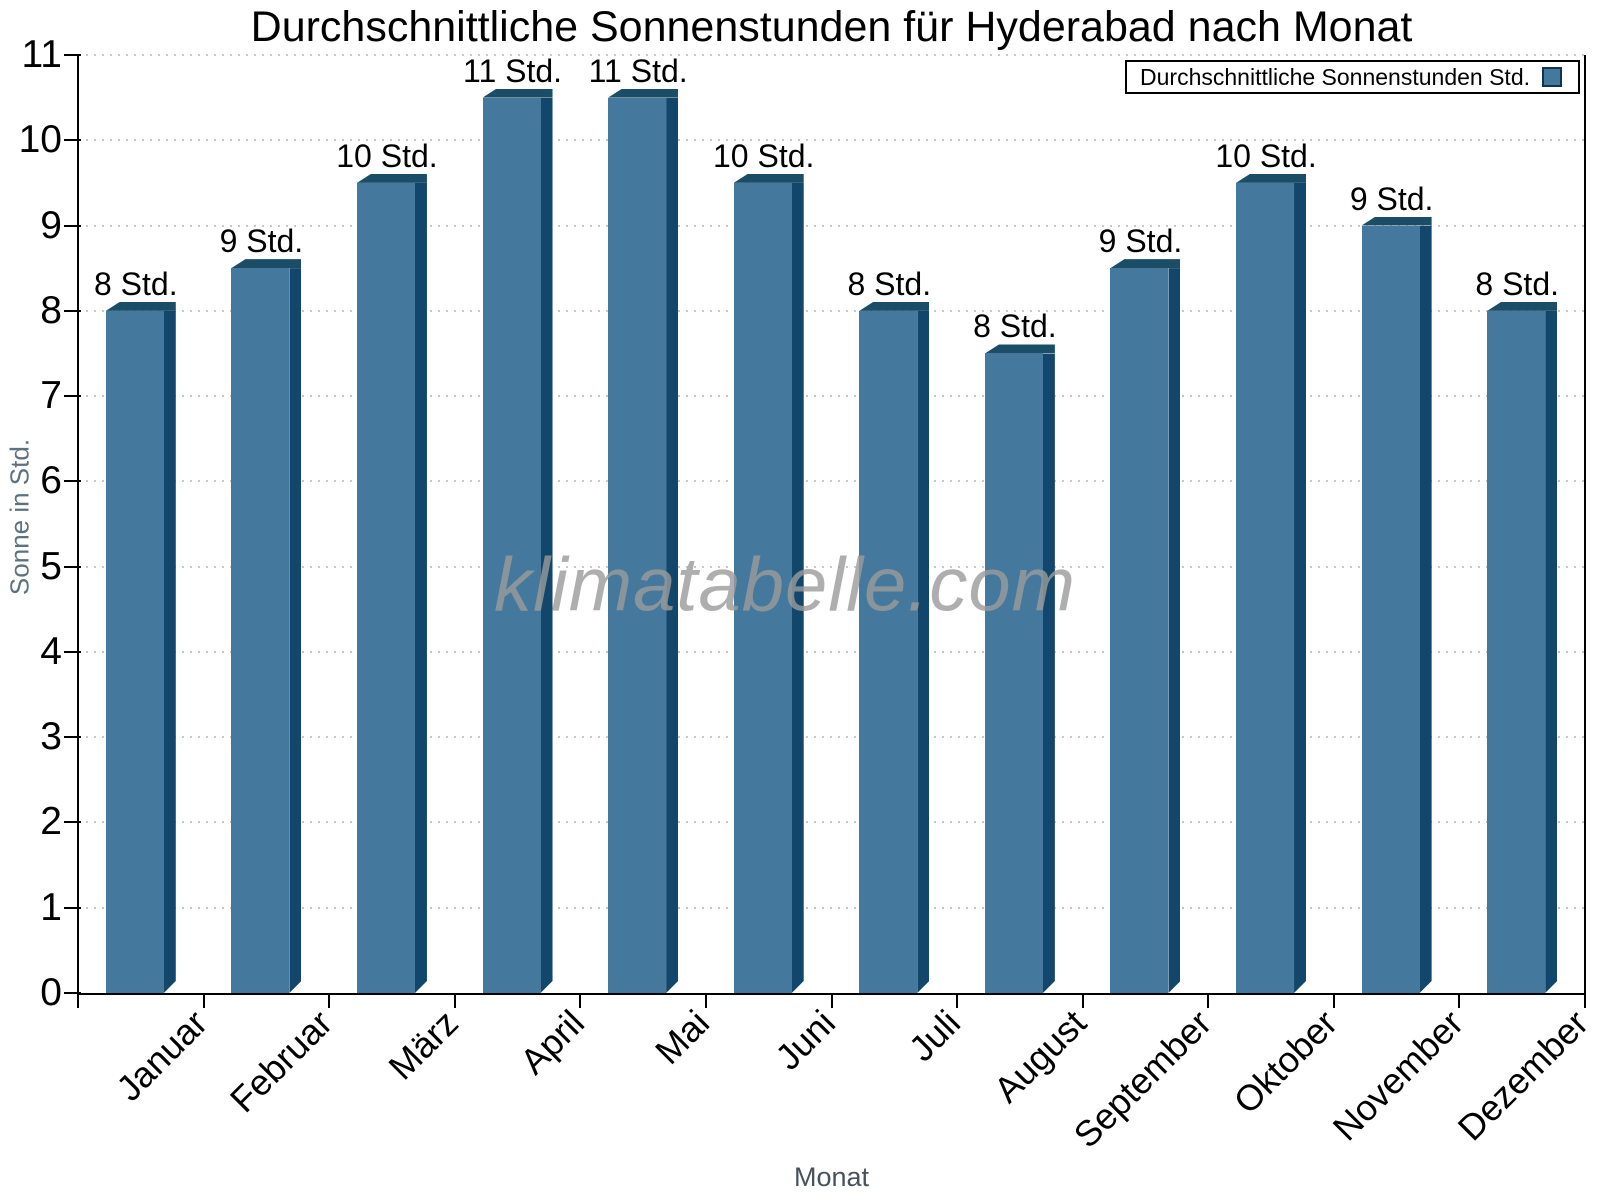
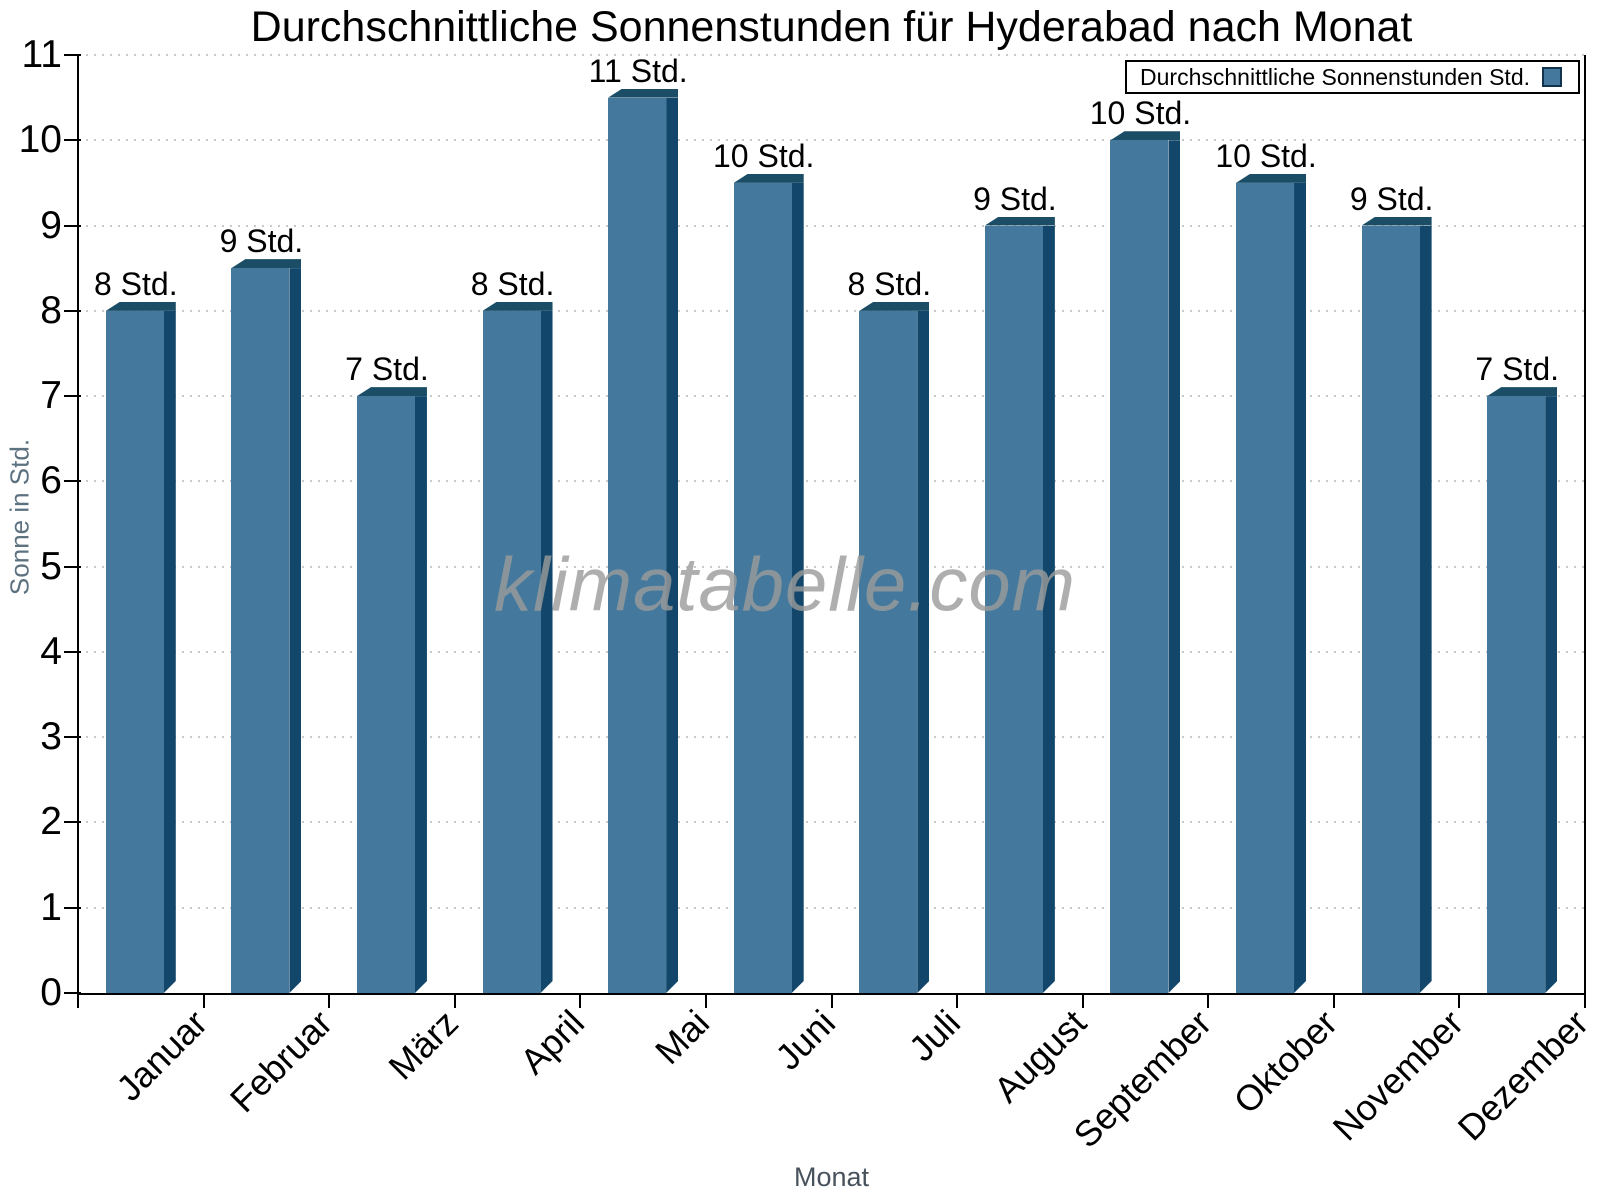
März: 10 -> 7
April: 11 -> 8
August: 8 -> 9
September: 9 -> 10
Dezember: 8 -> 7
